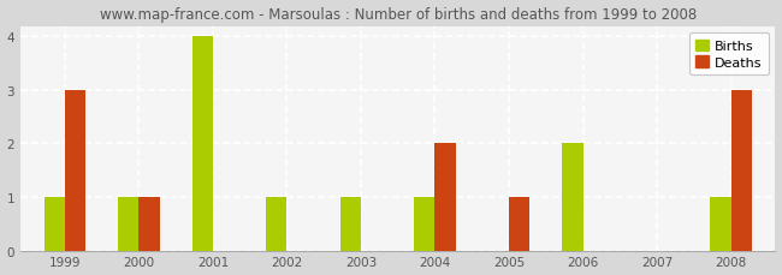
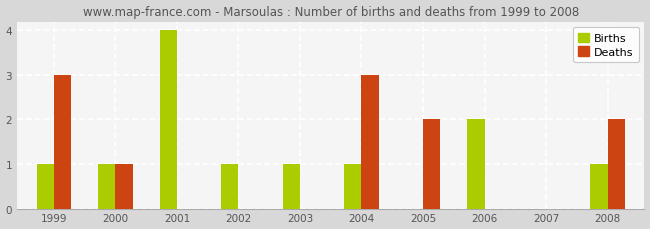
Deaths/2004: 2 -> 3
Deaths/2005: 1 -> 2
Deaths/2008: 3 -> 2
